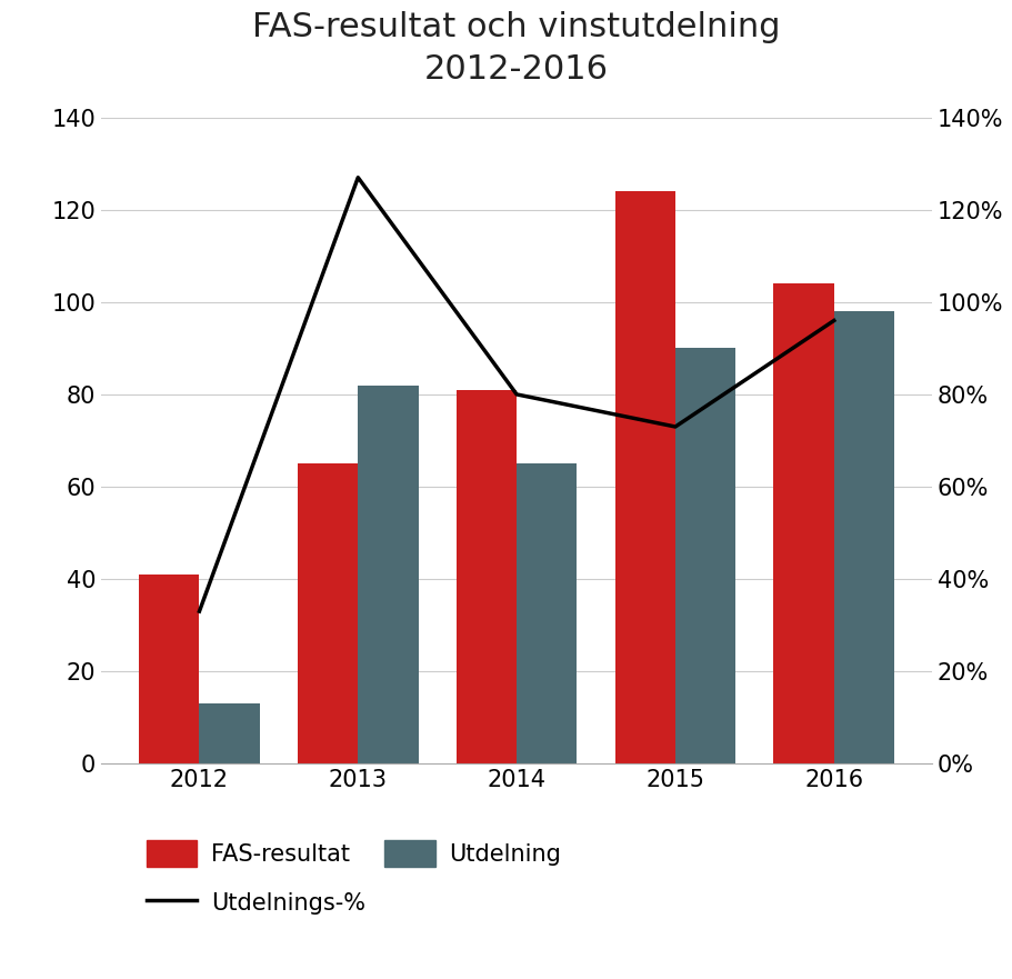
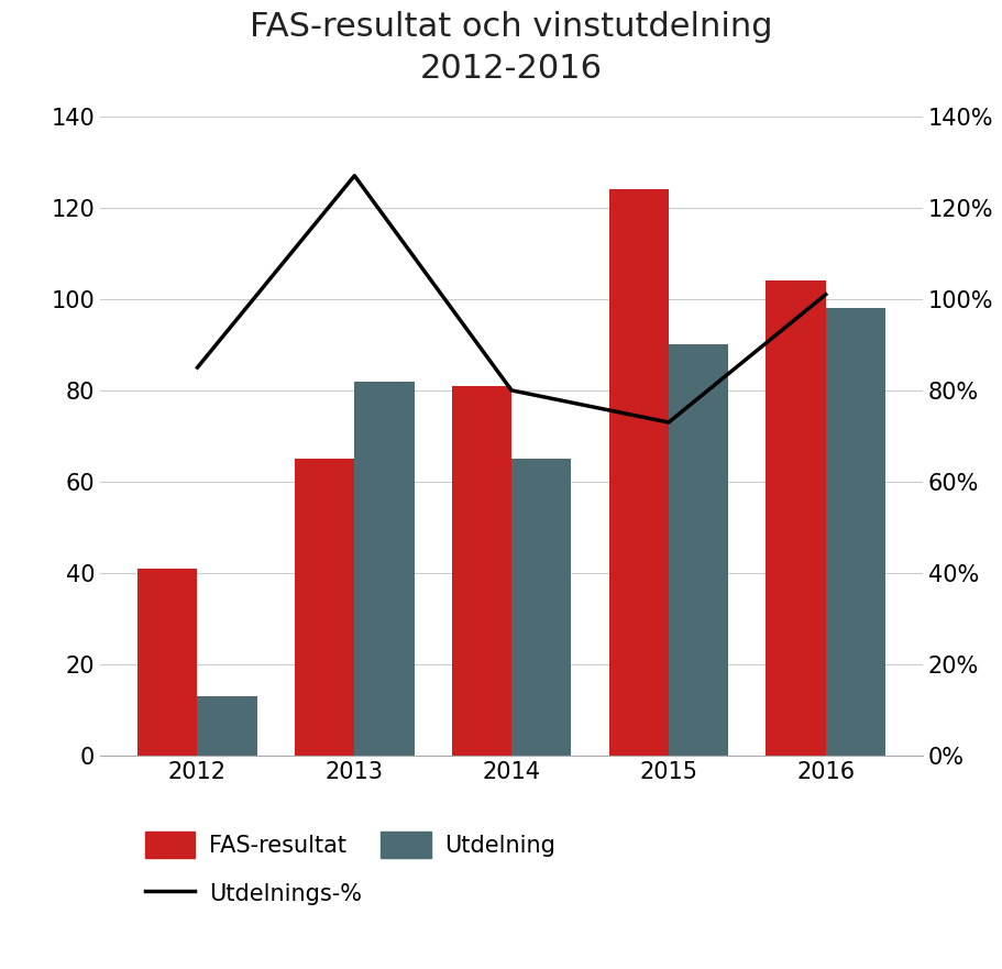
Utdelnings-%/2012: 33% -> 85%
Utdelnings-%/2016: 96% -> 101%
